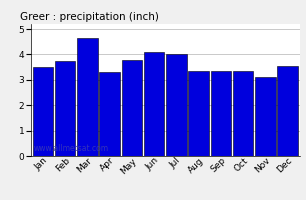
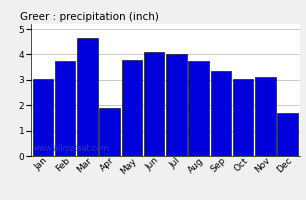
Jan: 3.50 -> 3.05
Apr: 3.30 -> 1.90
Aug: 3.35 -> 3.75
Oct: 3.35 -> 3.05
Dec: 3.55 -> 1.70
